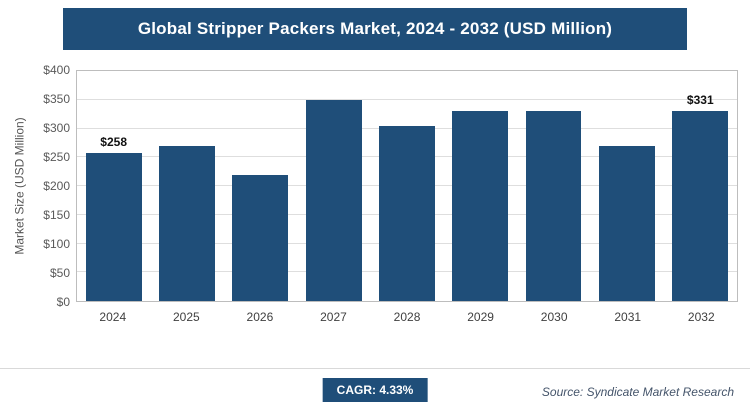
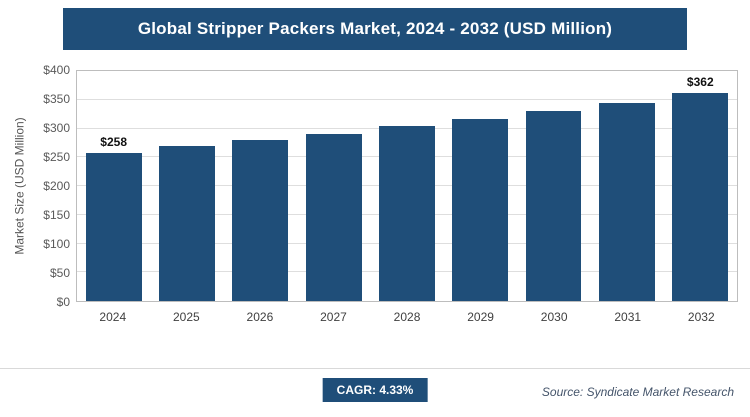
2026: $220 -> $280
2027: $350 -> $290
2029: $330 -> $320
2031: $270 -> $340
2032: $331 -> $362
